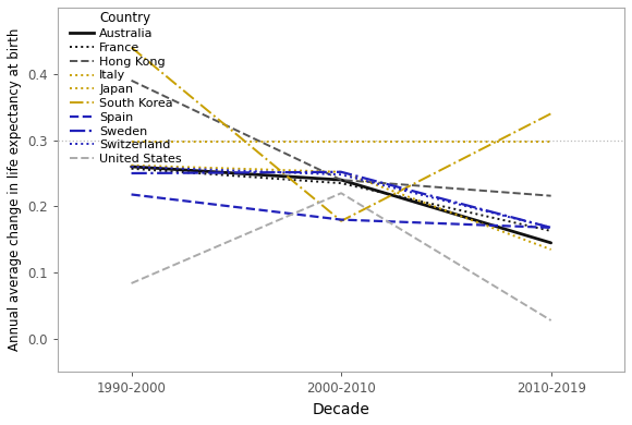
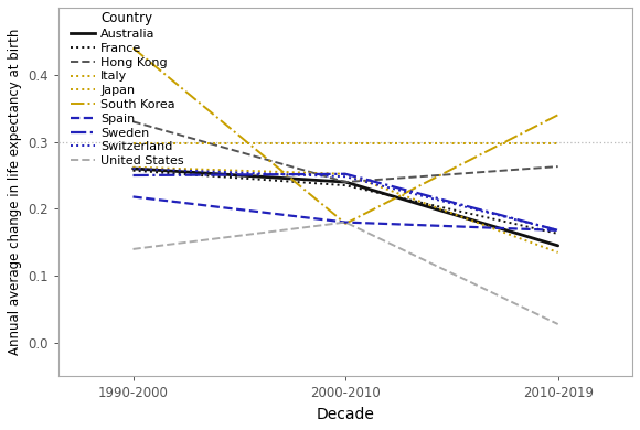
Hong Kong/1990-2000: 0.390 -> 0.330
United States/1990-2000: 0.084 -> 0.140
United States/2000-2010: 0.220 -> 0.180
Hong Kong/2010-2019: 0.216 -> 0.263
